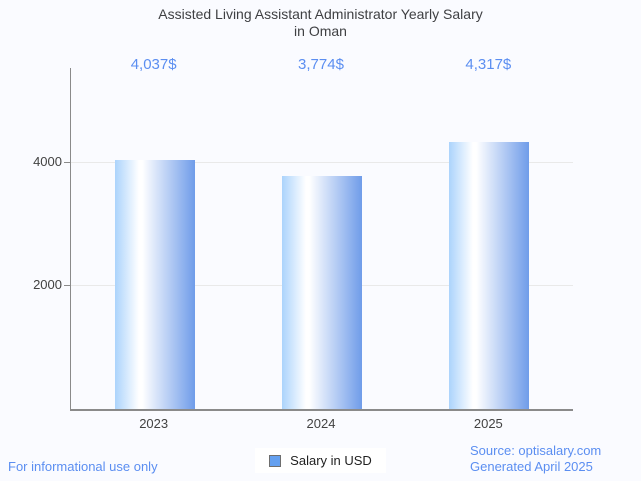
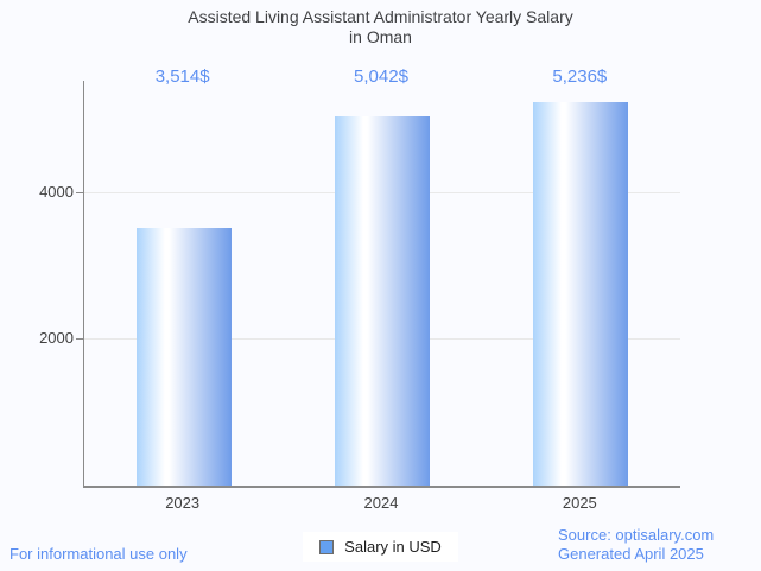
2023: 4,037 -> 3,514
2024: 3,774 -> 5,042
2025: 4,317 -> 5,236
